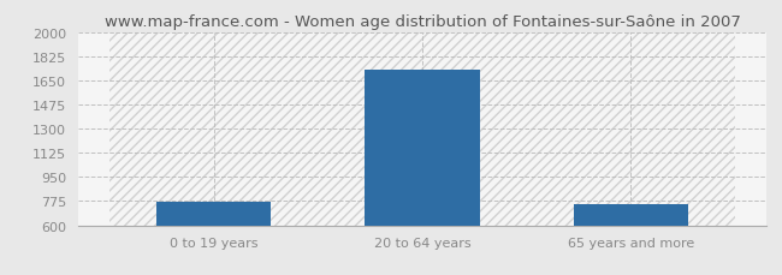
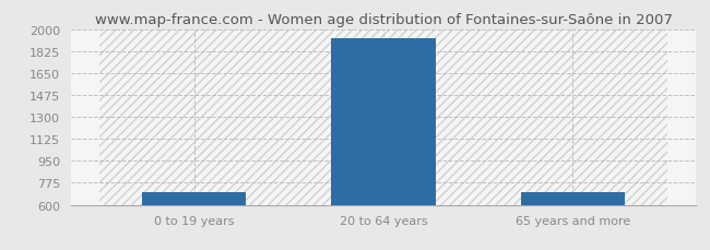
0 to 19 years: 770 -> 700
20 to 64 years: 1730 -> 1930
65 years and more: 750 -> 700
